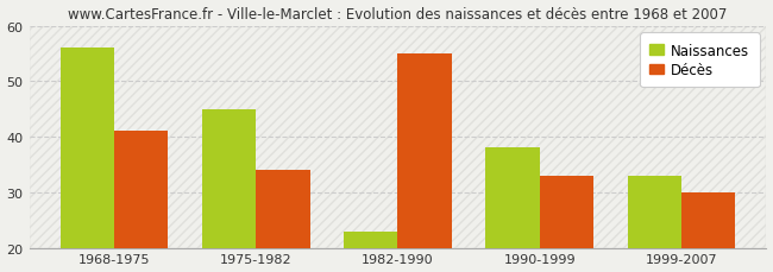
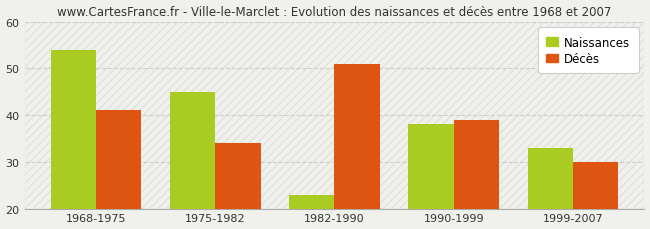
Naissances/1968-1975: 56 -> 54
Décès/1982-1990: 55 -> 51
Décès/1990-1999: 33 -> 39
